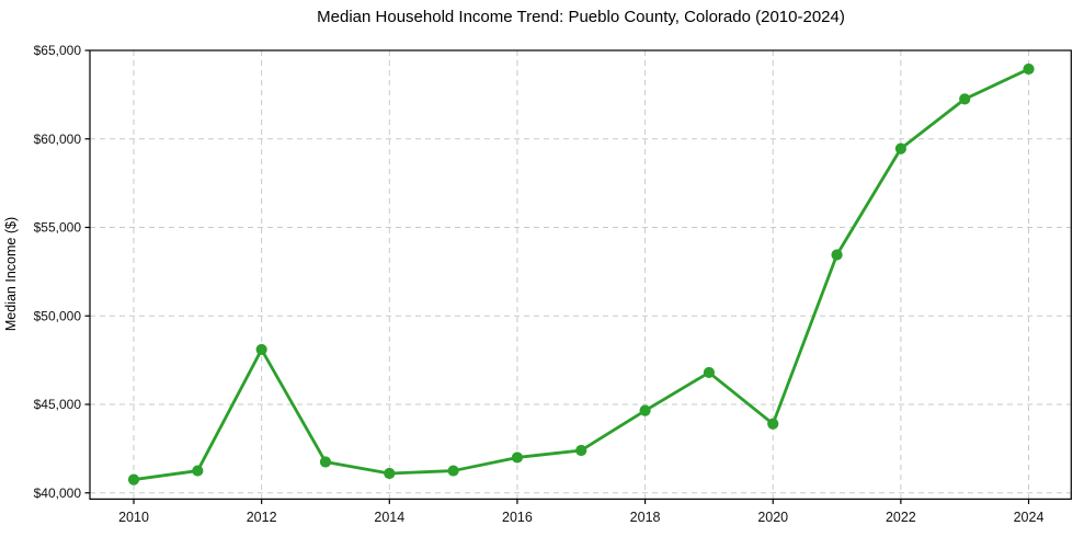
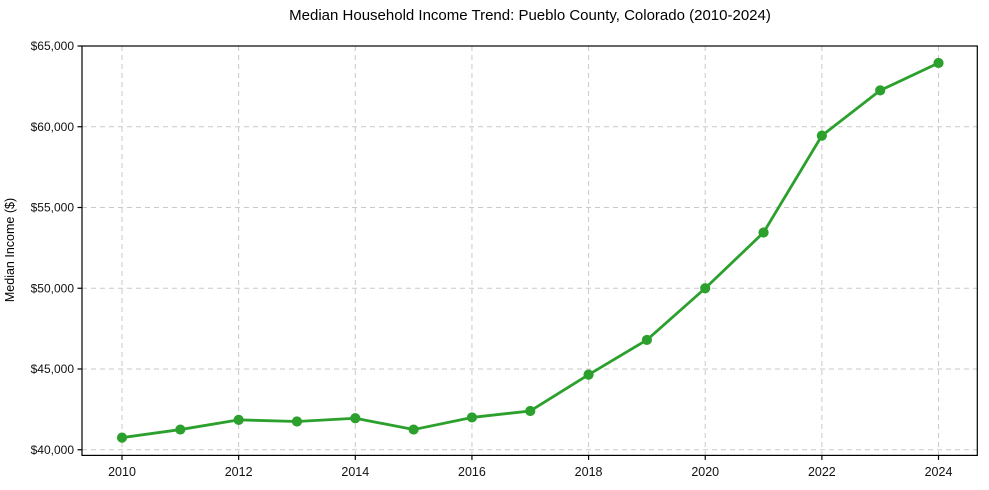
2012: $48100 -> $41800
2014: $41100 -> $42000
2020: $43900 -> $50000
